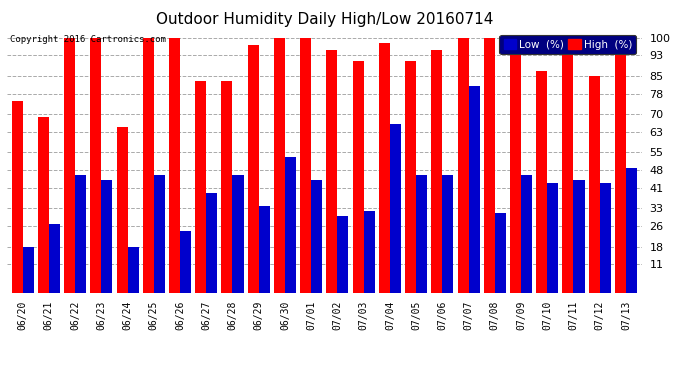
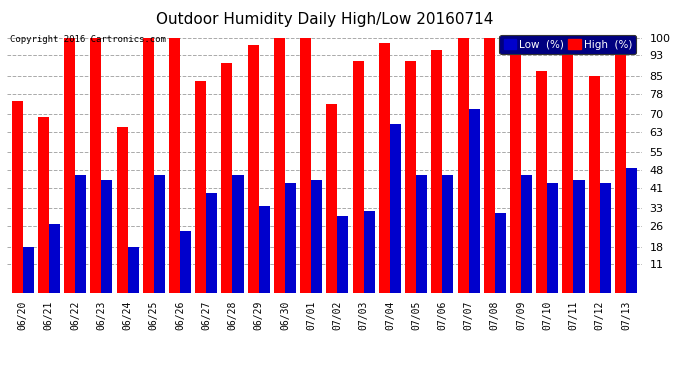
High (%)/06/28: 83 -> 90
Low (%)/06/30: 53 -> 43
High (%)/07/02: 95 -> 74
Low (%)/07/07: 81 -> 72
